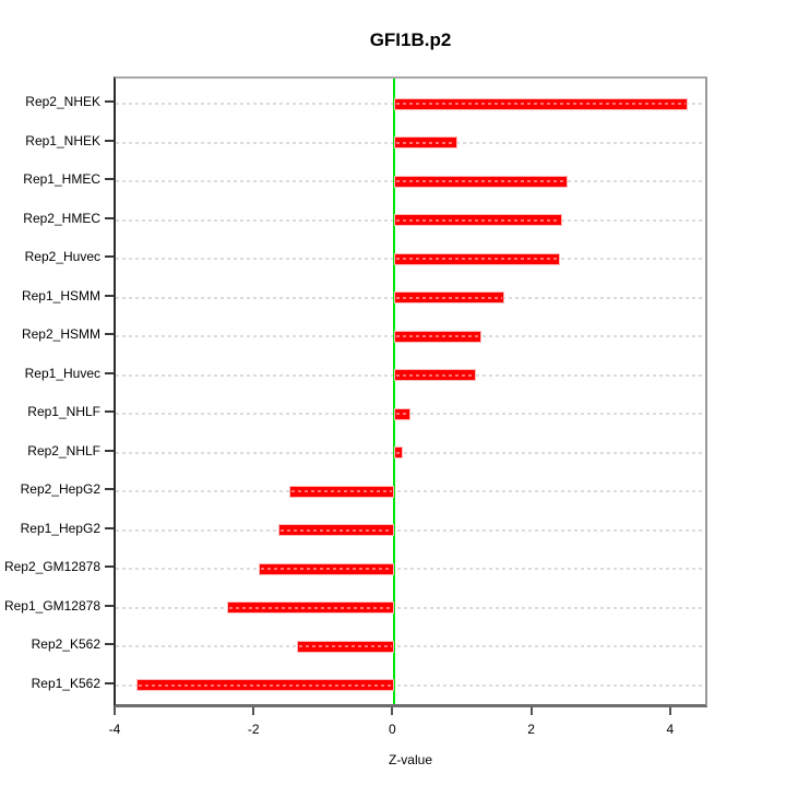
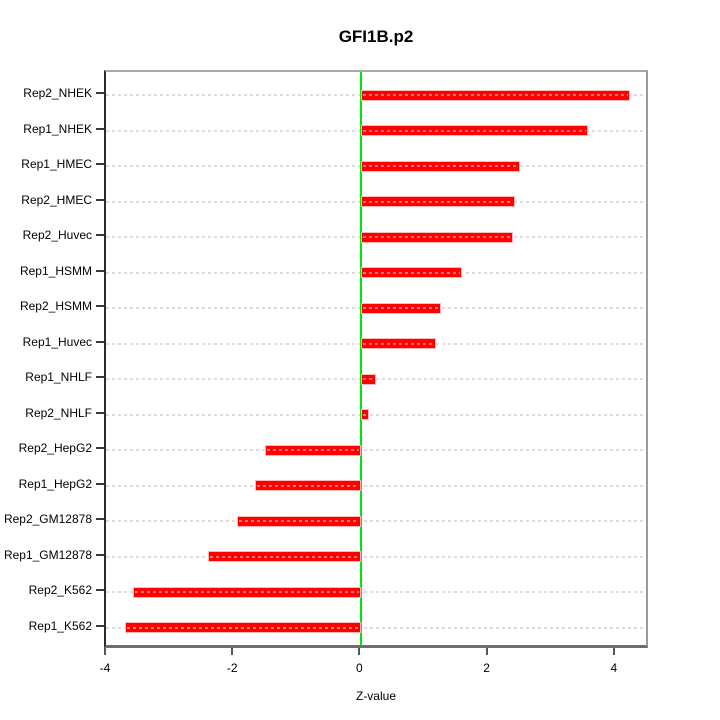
Rep1_NHEK: 0.9 -> 3.6
Rep2_K562: -1.4 -> -3.6
